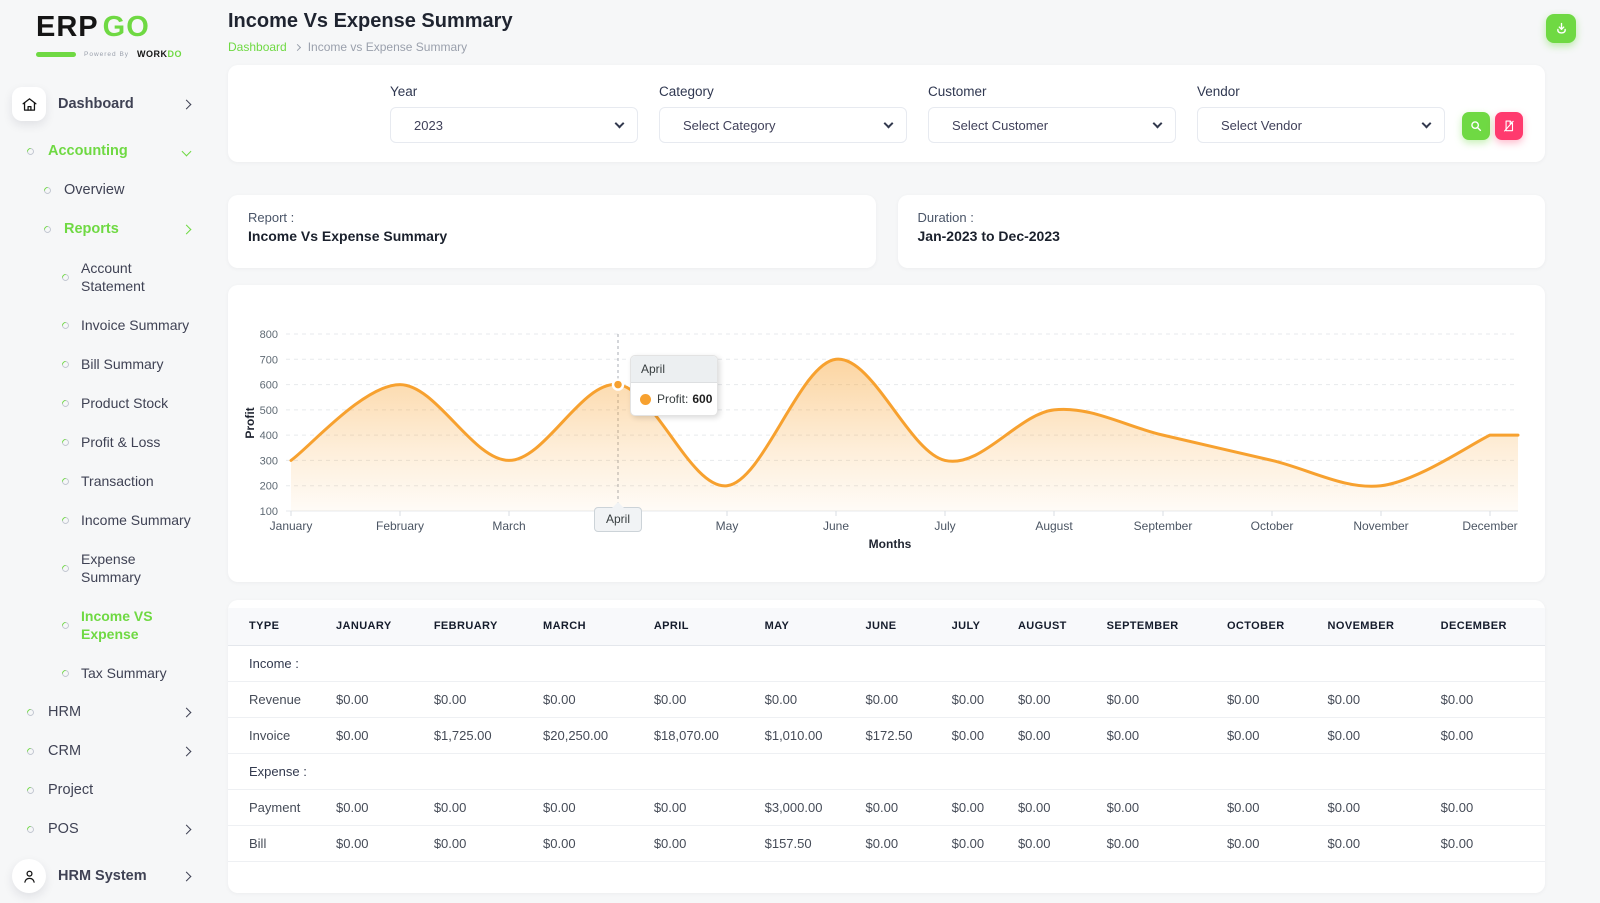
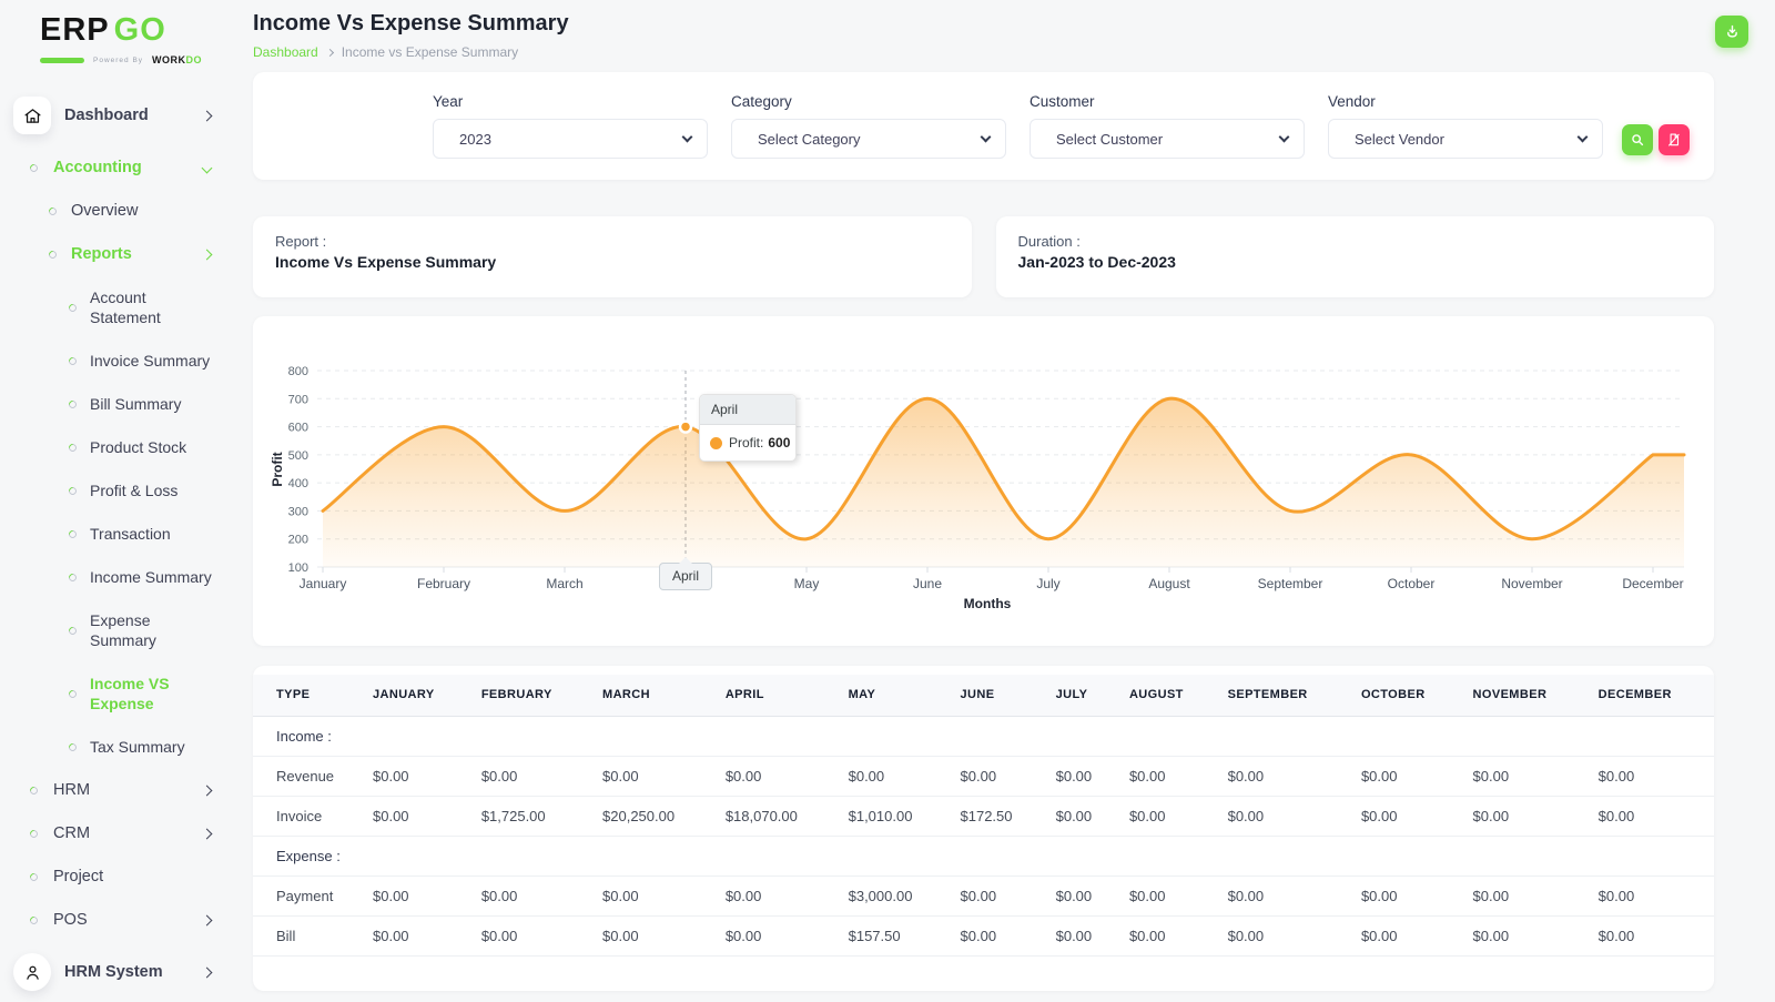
July: 300 -> 200
August: 500 -> 700
September: 400 -> 300
October: 300 -> 500
December: 400 -> 500
